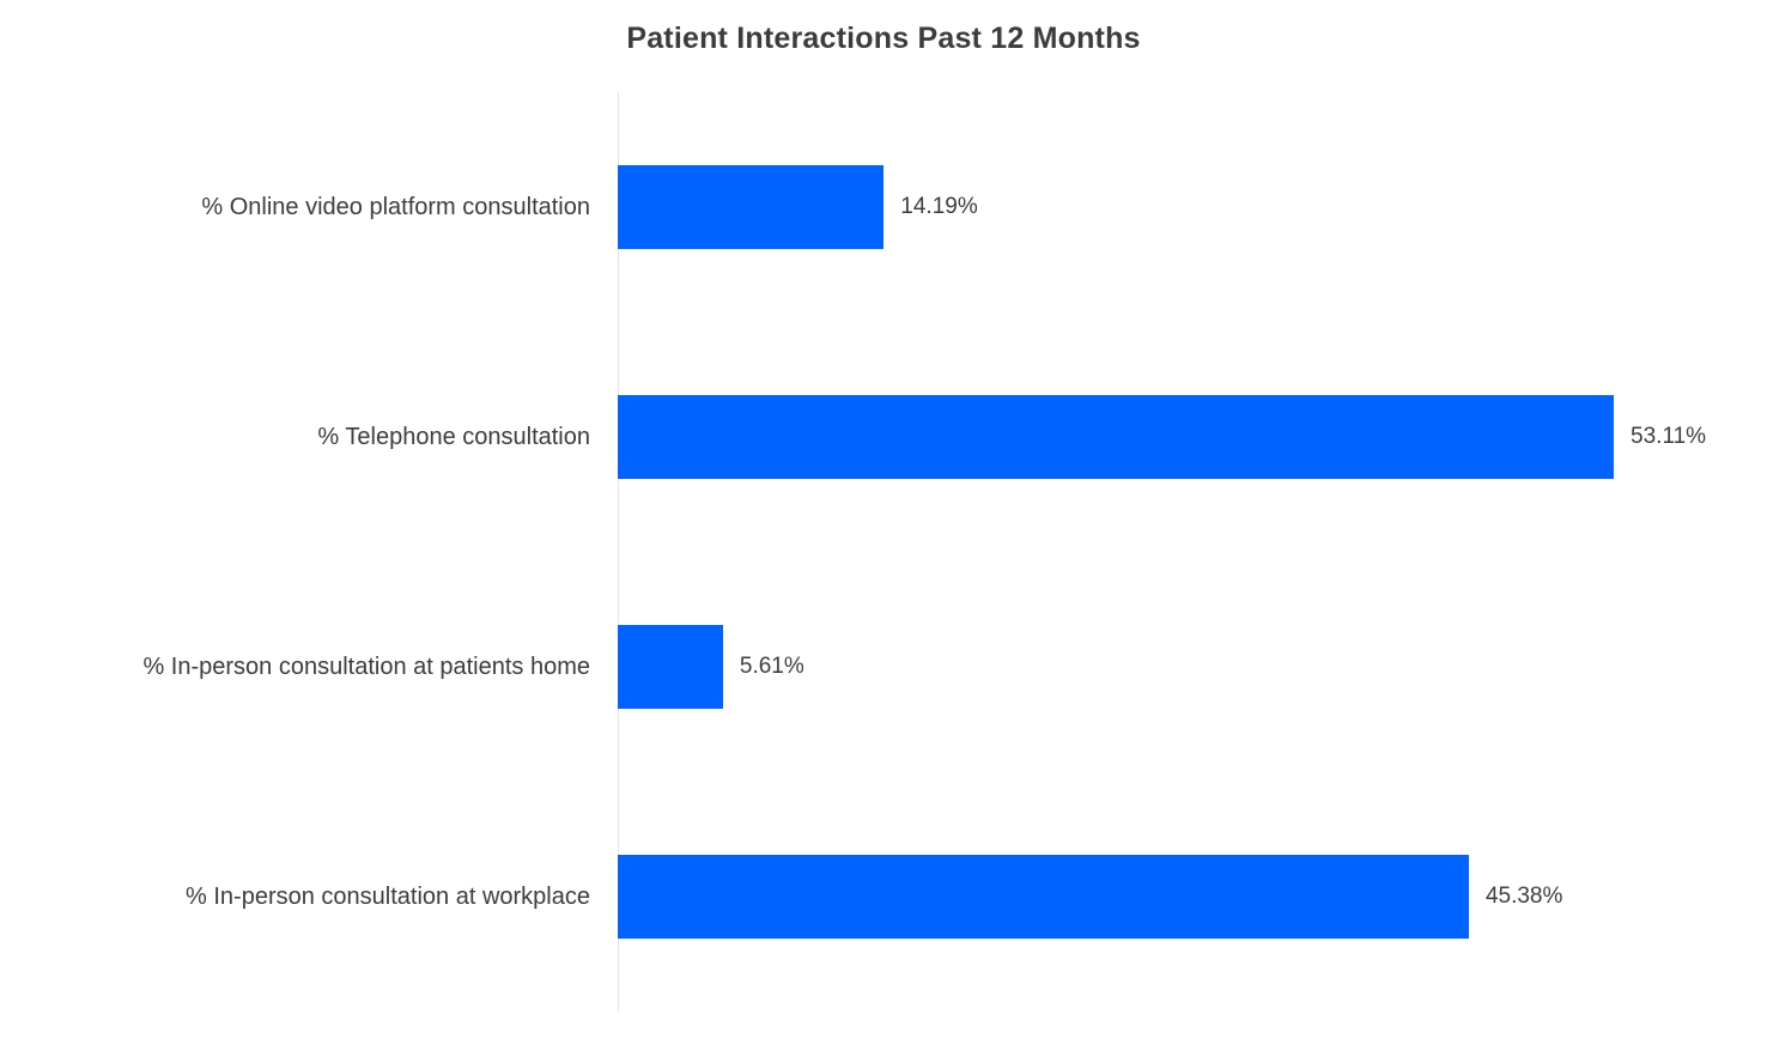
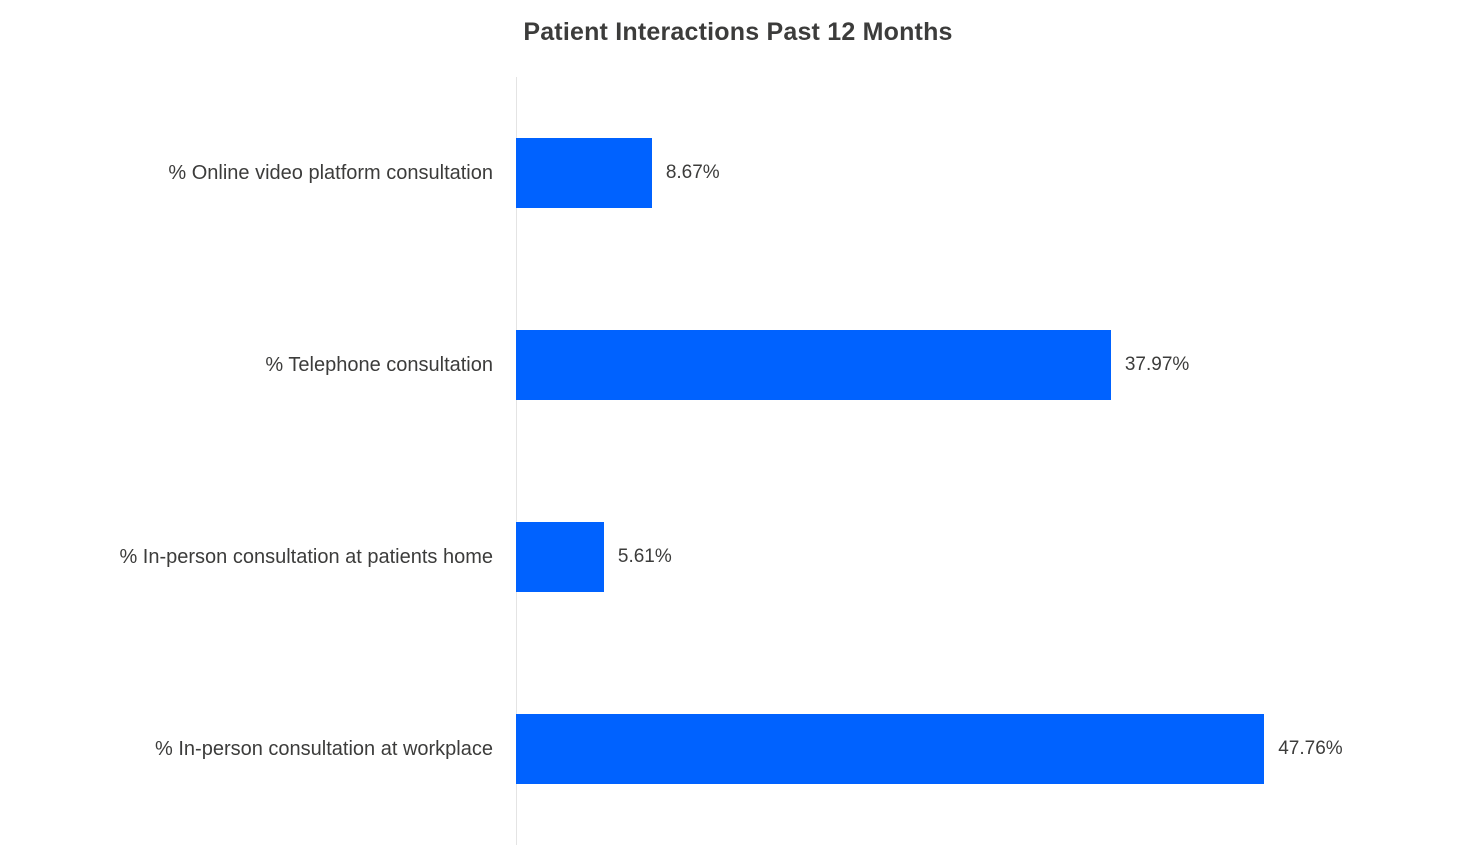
% Online video platform consultation: 14.19% -> 8.67%
% Telephone consultation: 53.11% -> 37.97%
% In-person consultation at workplace: 45.38% -> 47.76%
